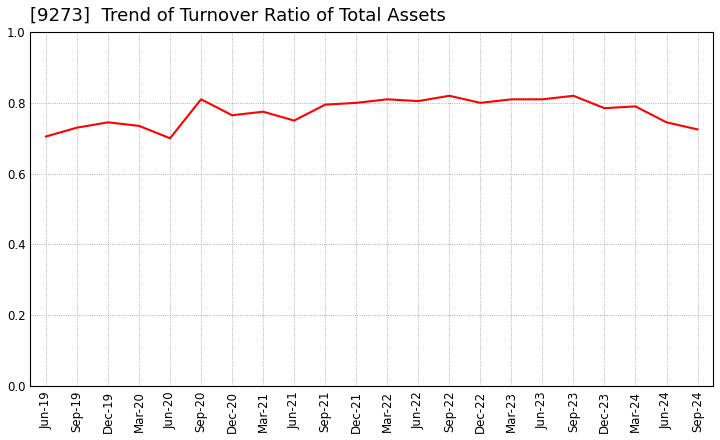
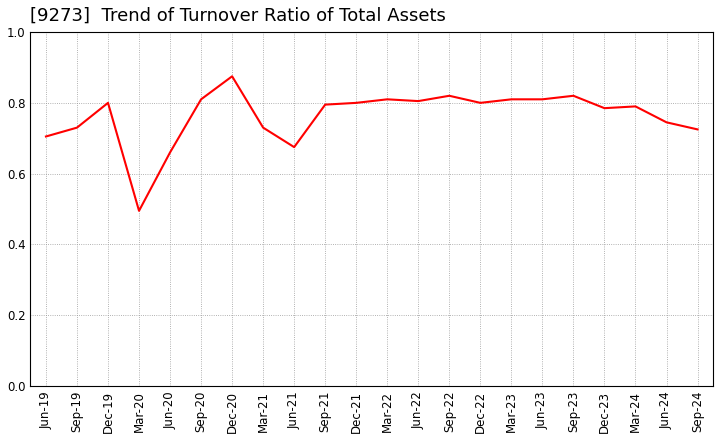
Dec-19: 0.745 -> 0.800
Mar-20: 0.735 -> 0.495
Jun-20: 0.700 -> 0.660
Dec-20: 0.765 -> 0.875
Mar-21: 0.775 -> 0.730
Jun-21: 0.750 -> 0.675
